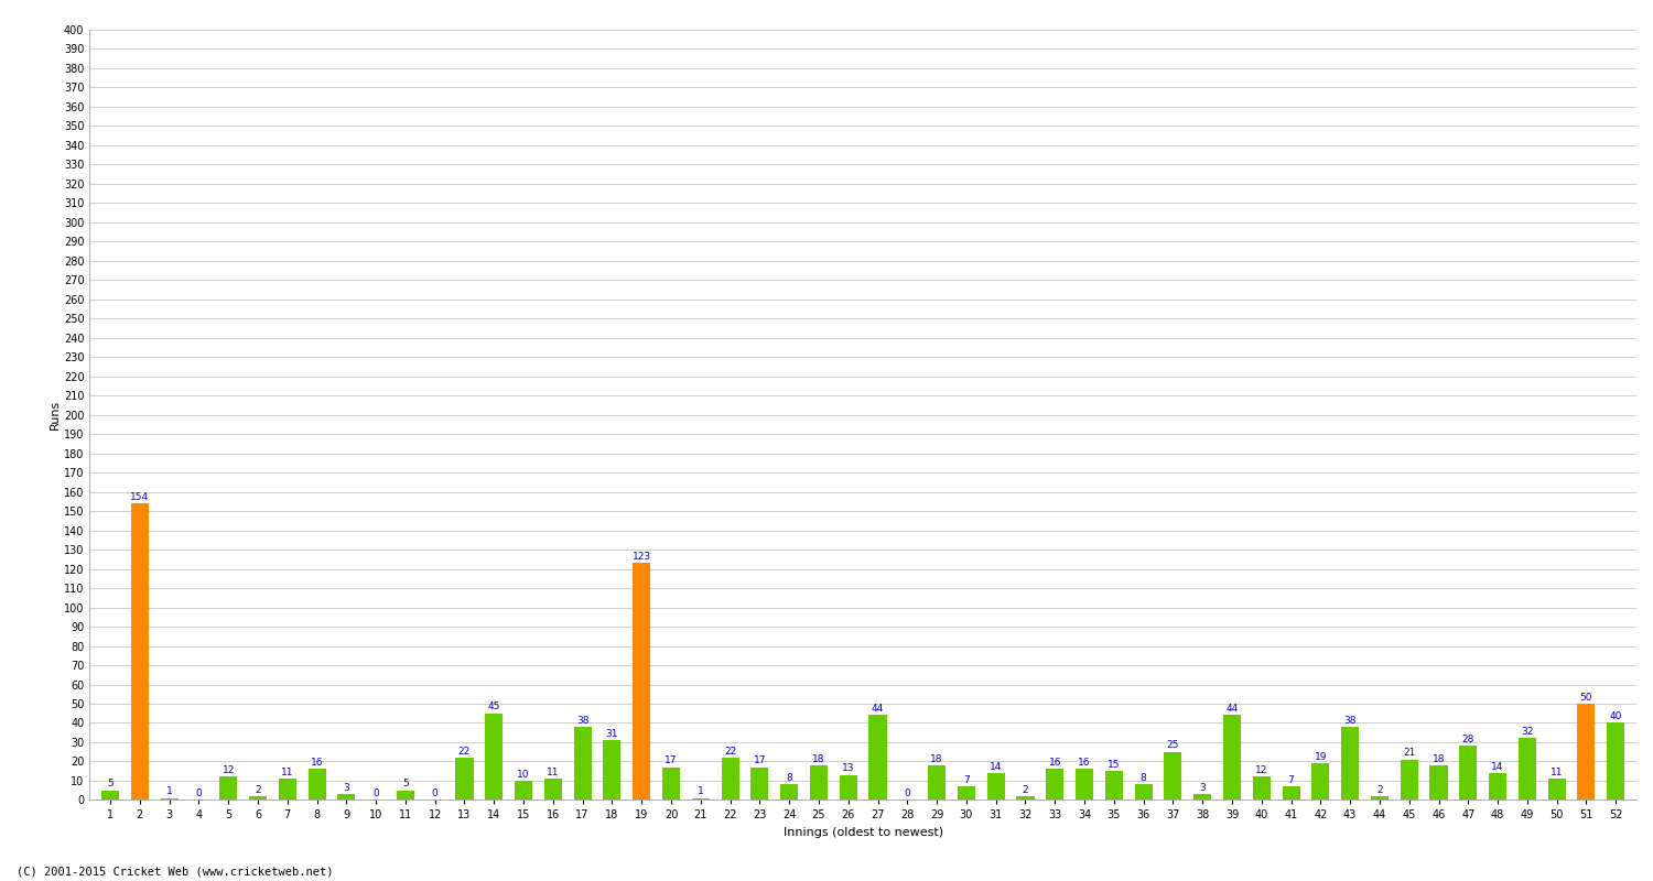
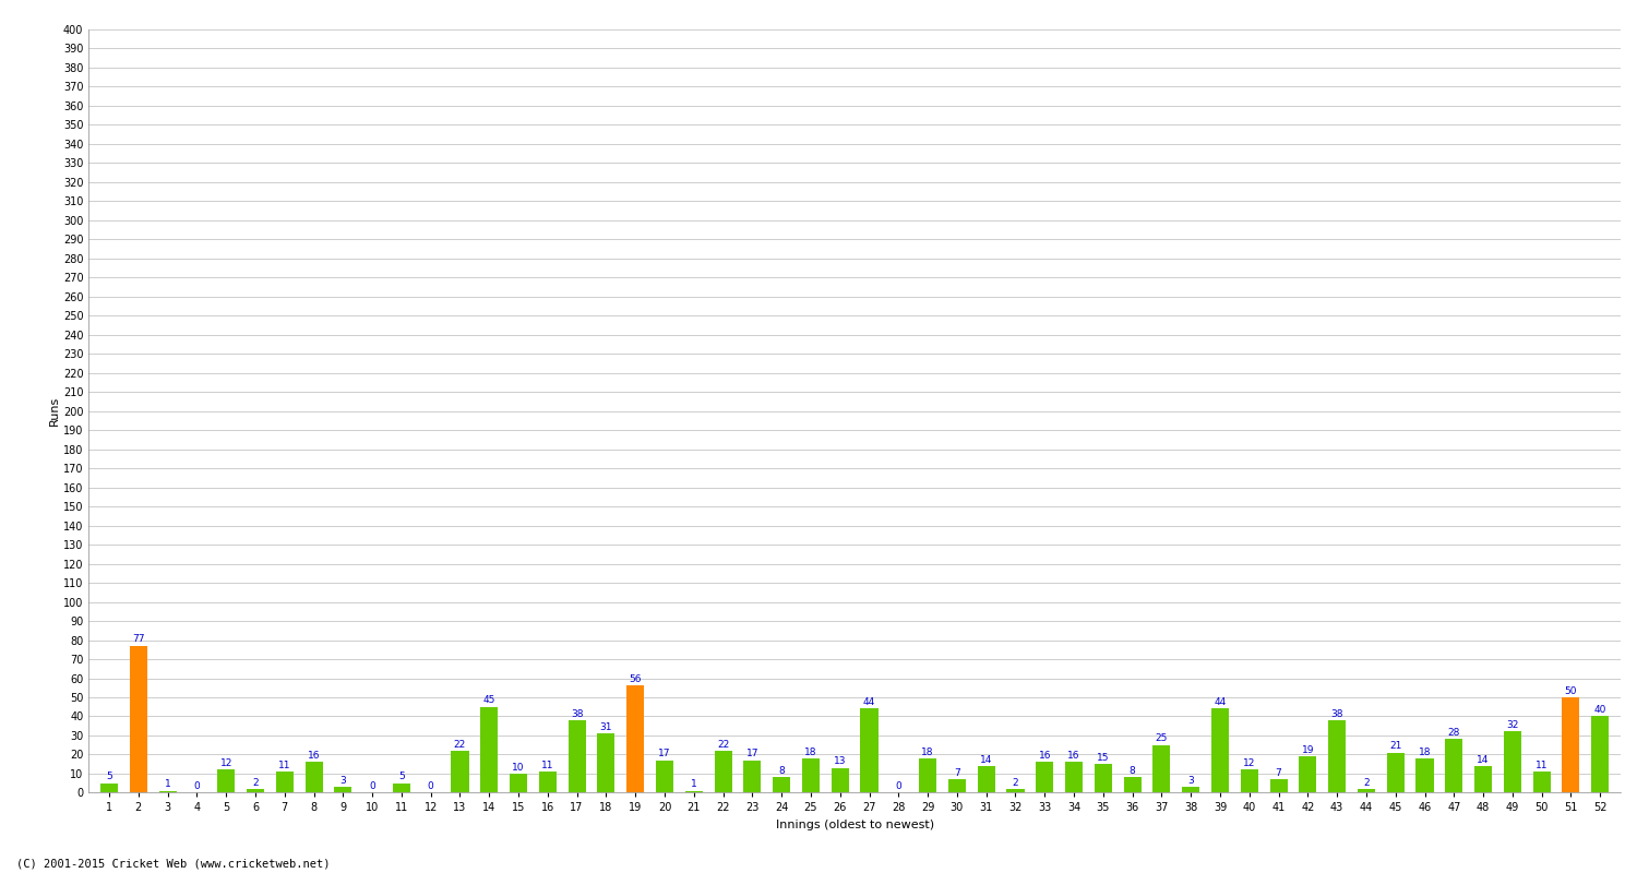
2: 154 -> 77
19: 123 -> 56
